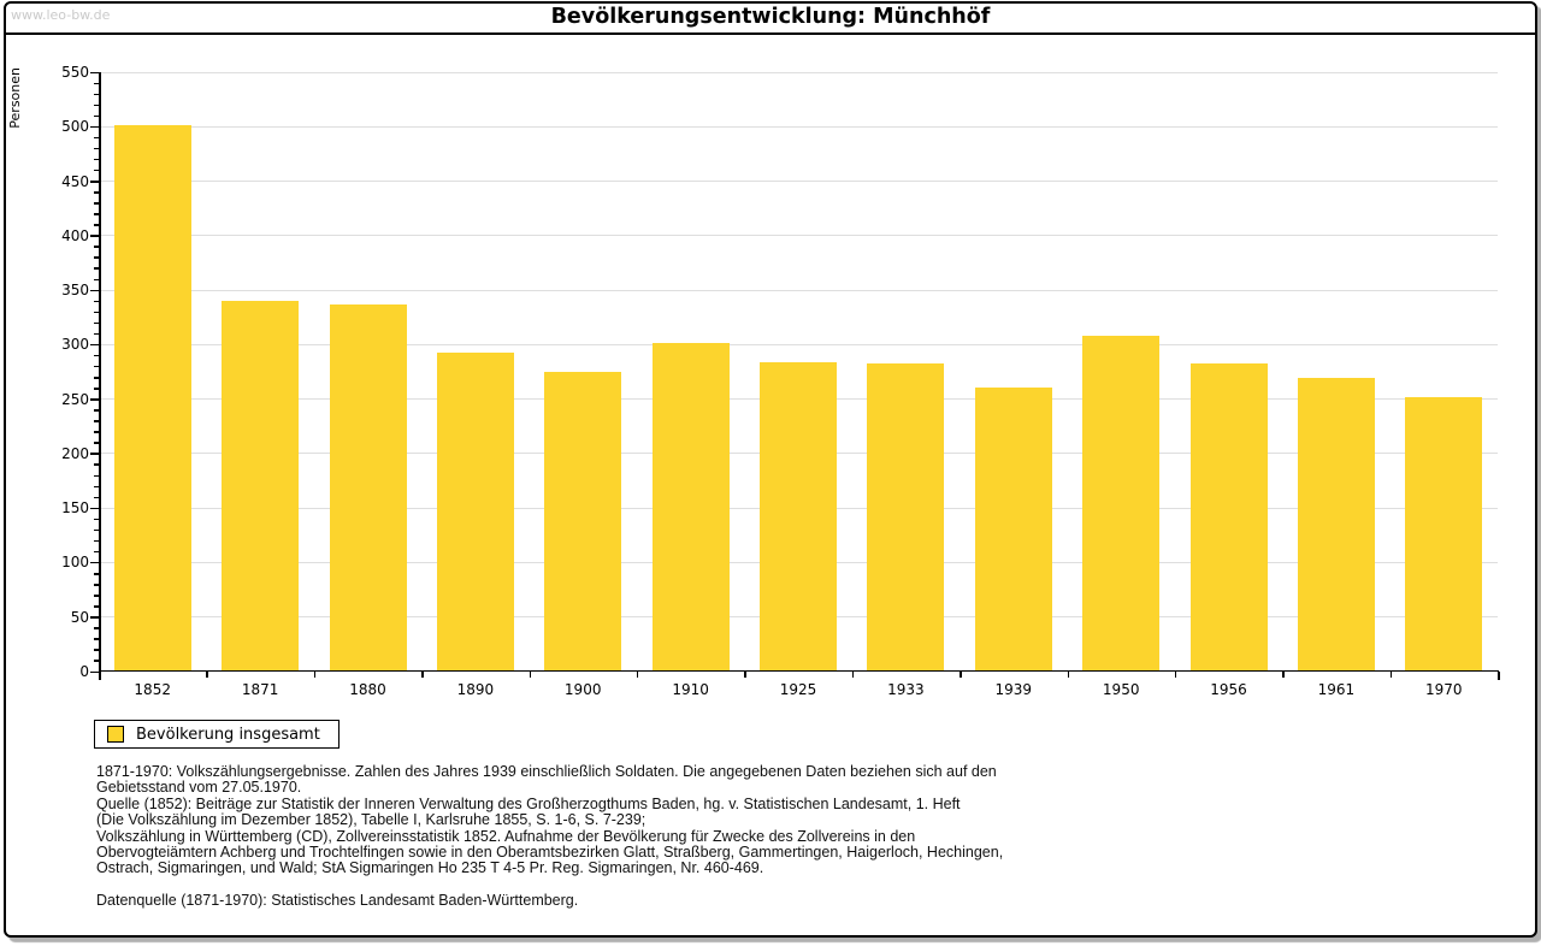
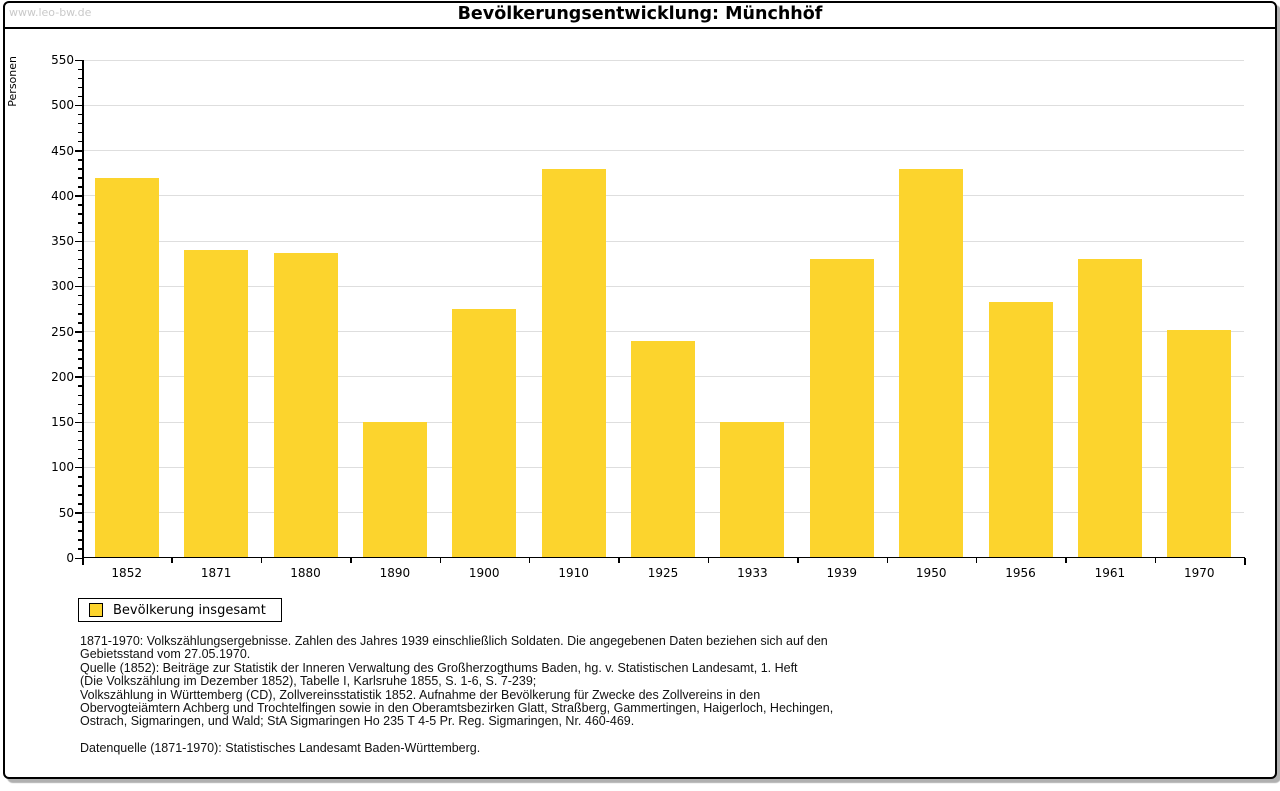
1852: 500 -> 420
1890: 290 -> 150
1910: 300 -> 430
1925: 280 -> 240
1933: 280 -> 150
1939: 260 -> 330
1950: 310 -> 430
1961: 270 -> 330
